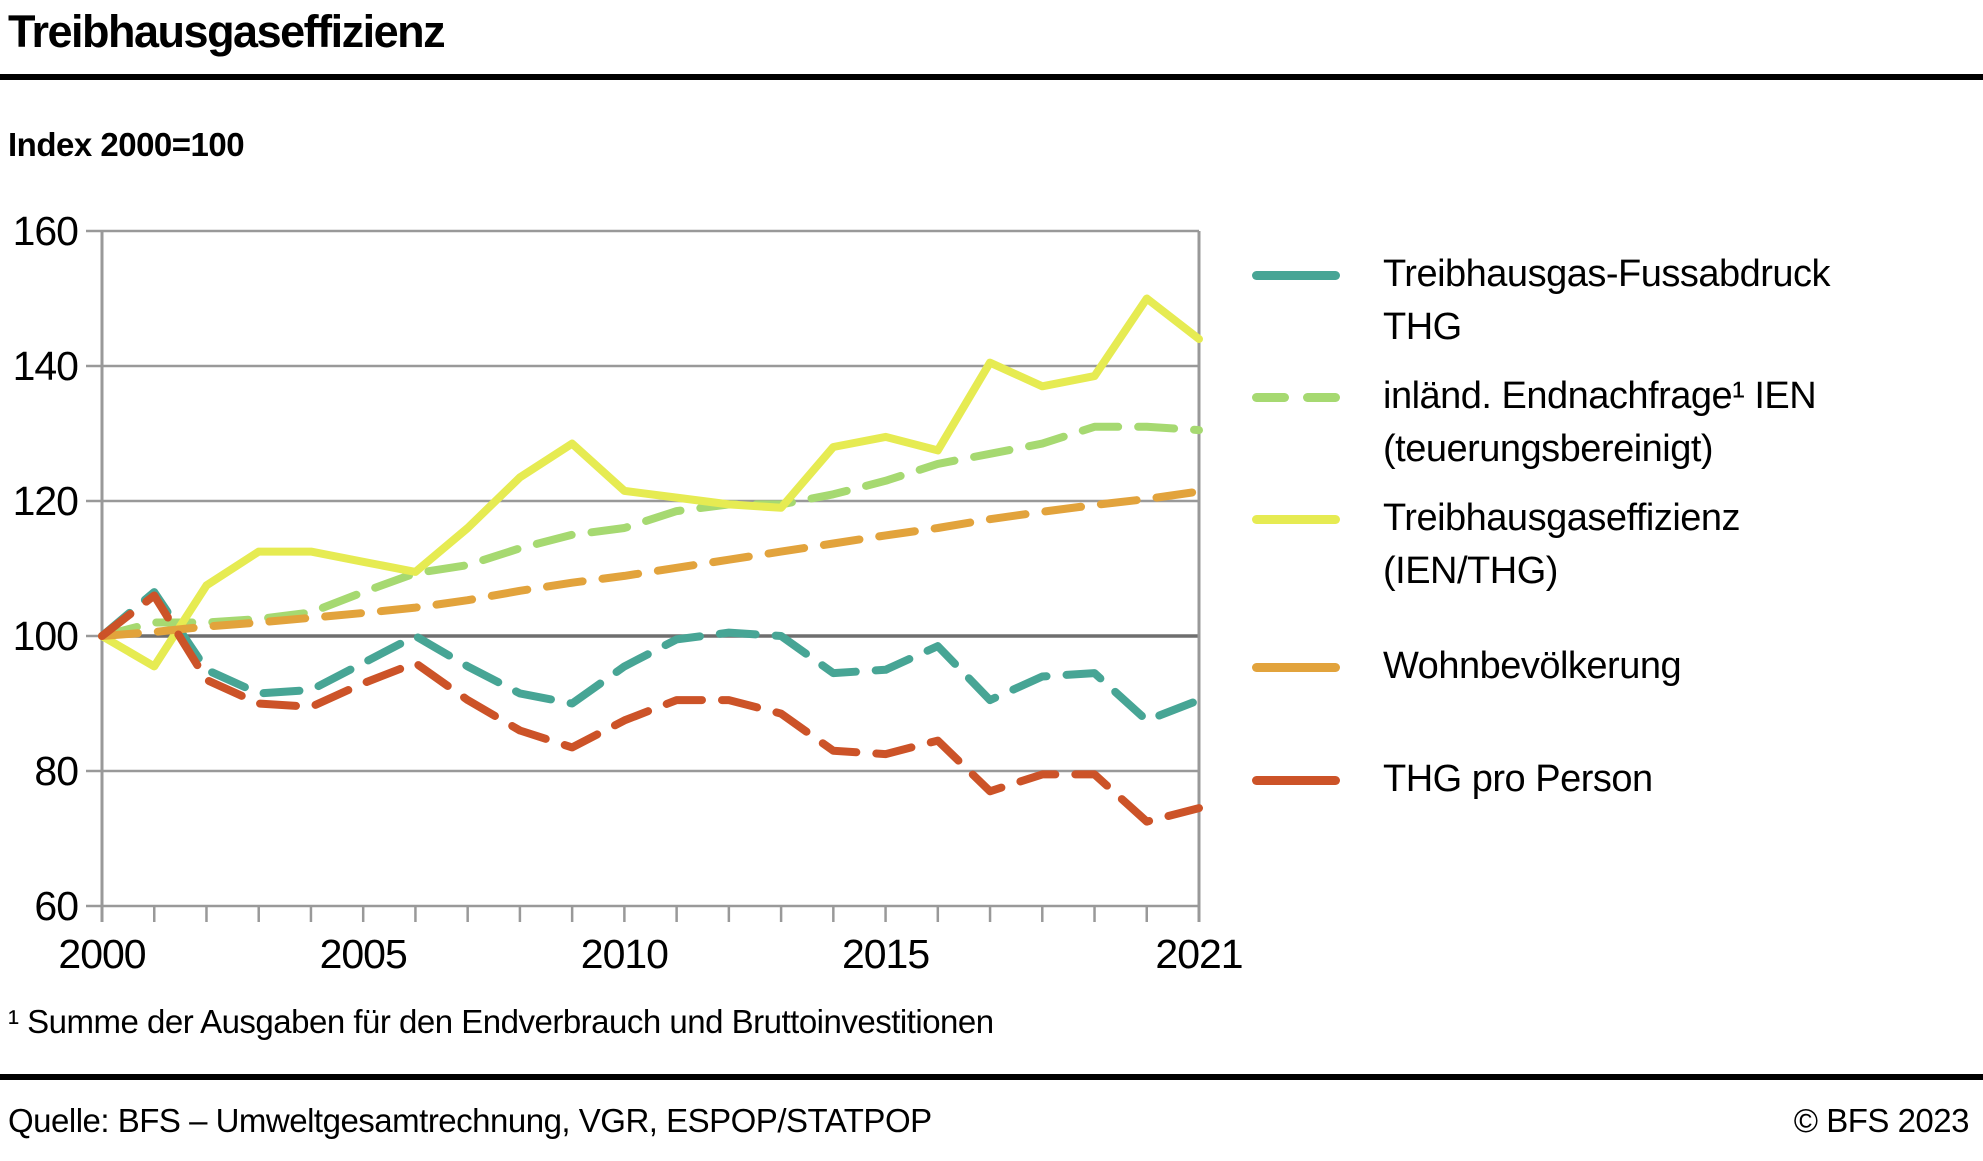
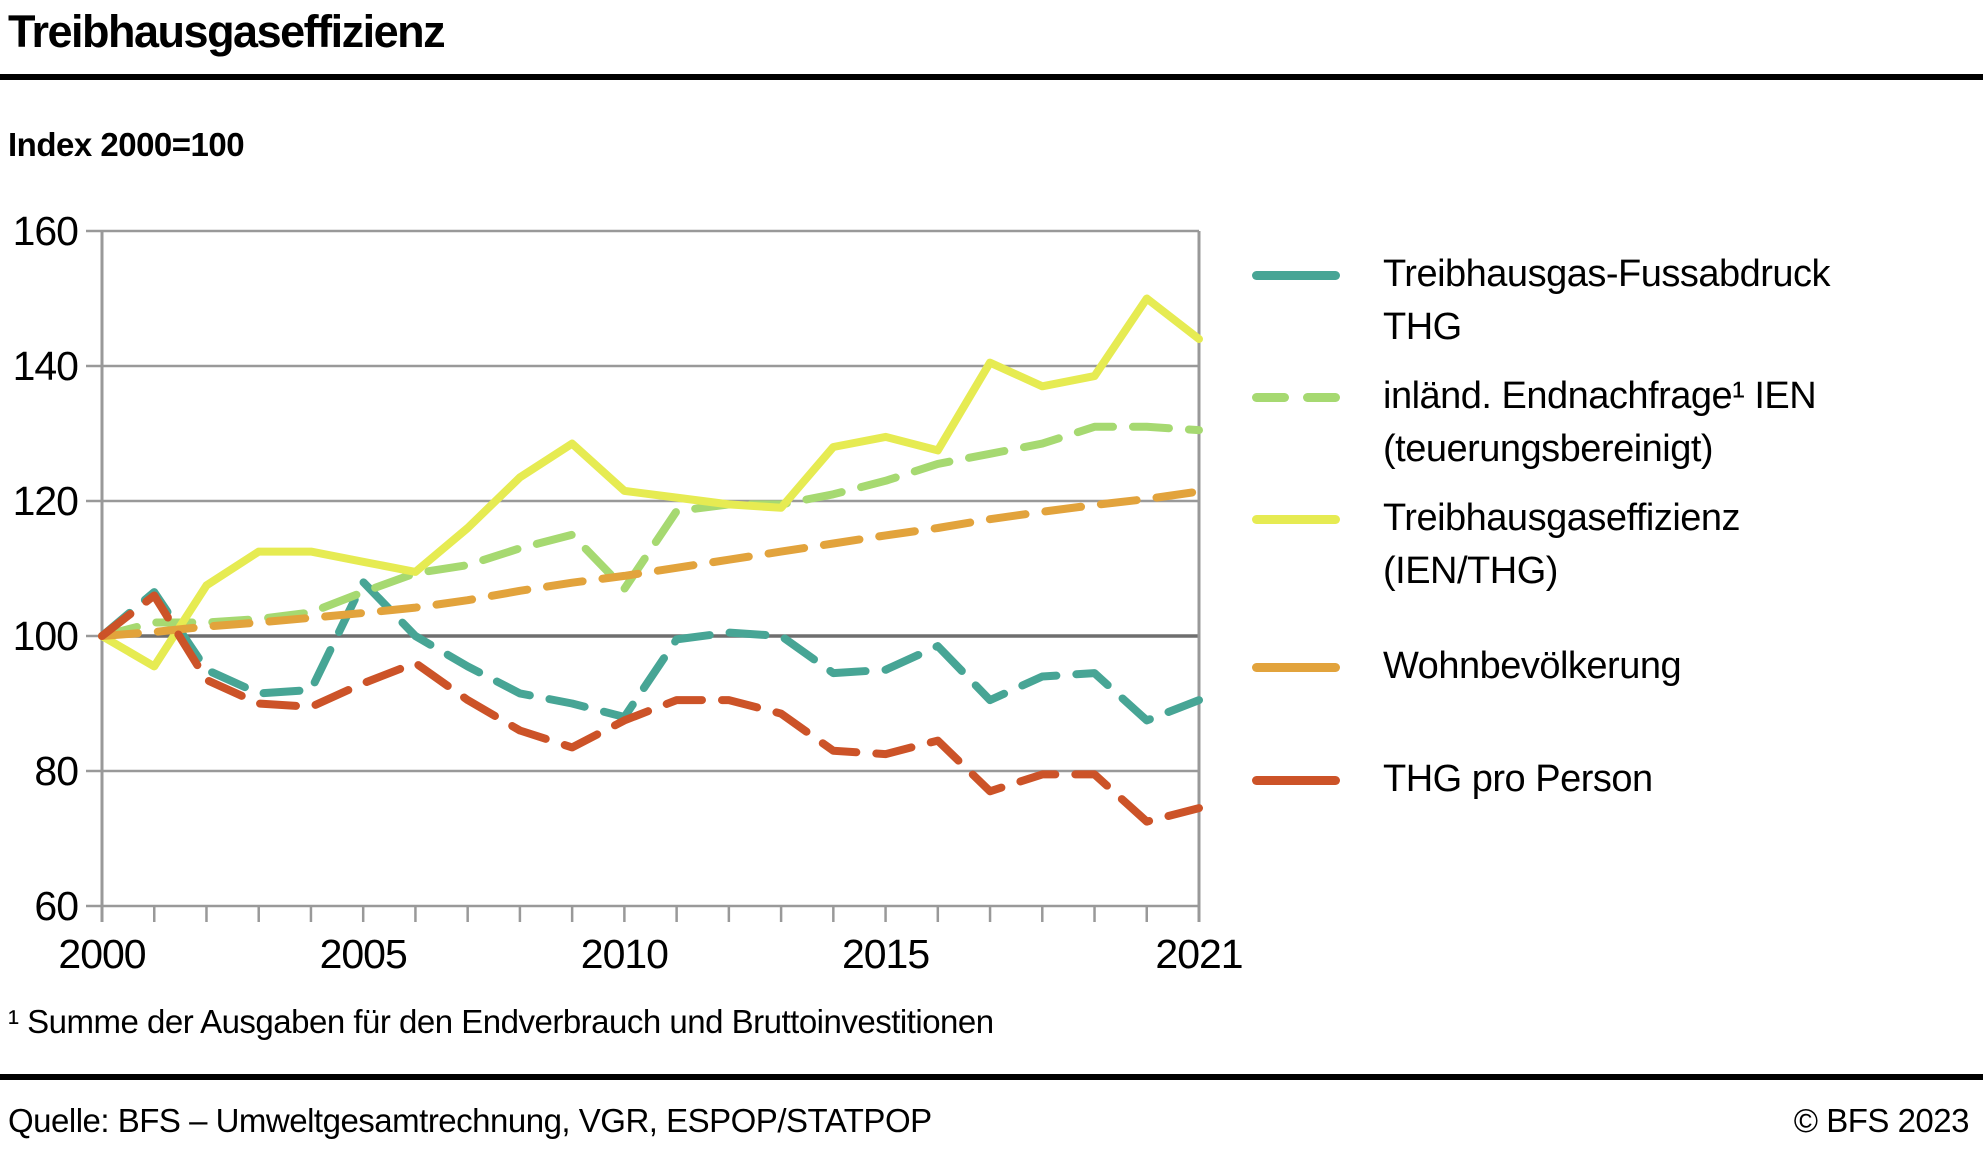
Treibhausgas-Fussabdruck THG/2005: 96 -> 108
Treibhausgas-Fussabdruck THG/2010: 96 -> 88
inländ. Endnachfrage¹ IEN (teuerungsbereinigt)/2010: 116 -> 107
